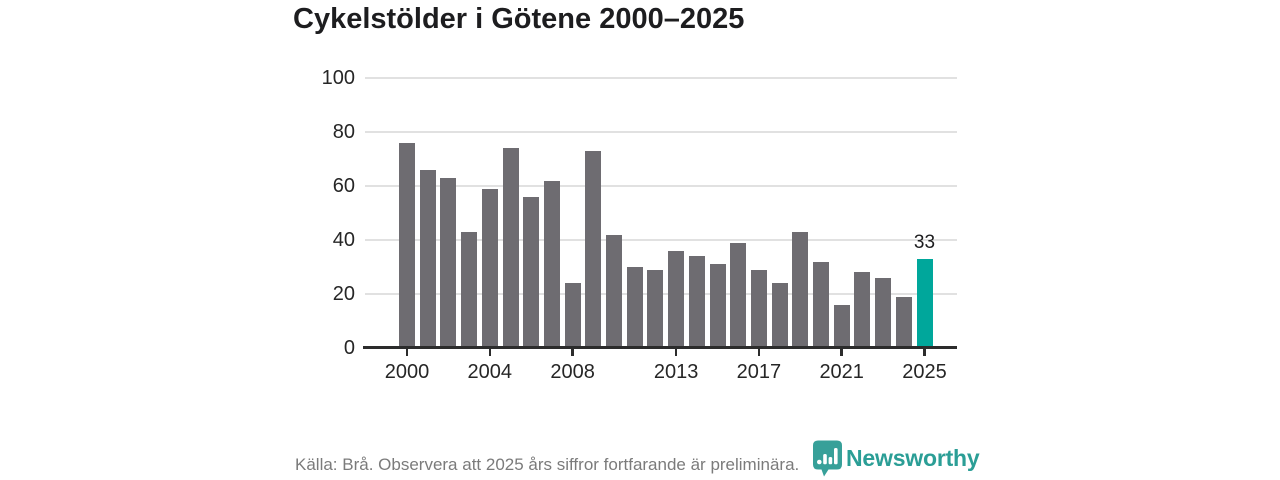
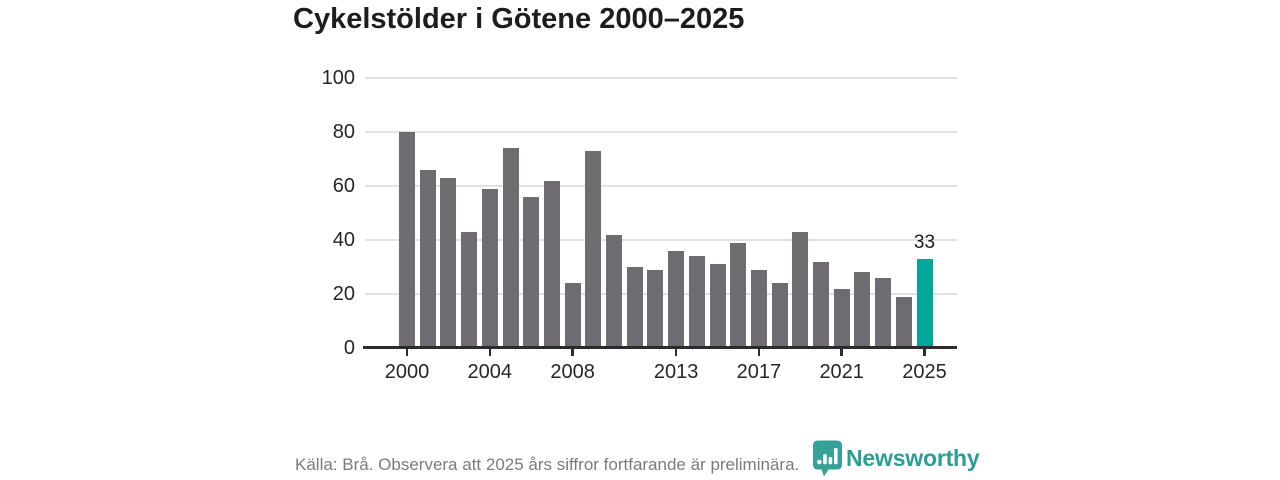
2000: 76 -> 80
2021: 16 -> 22
